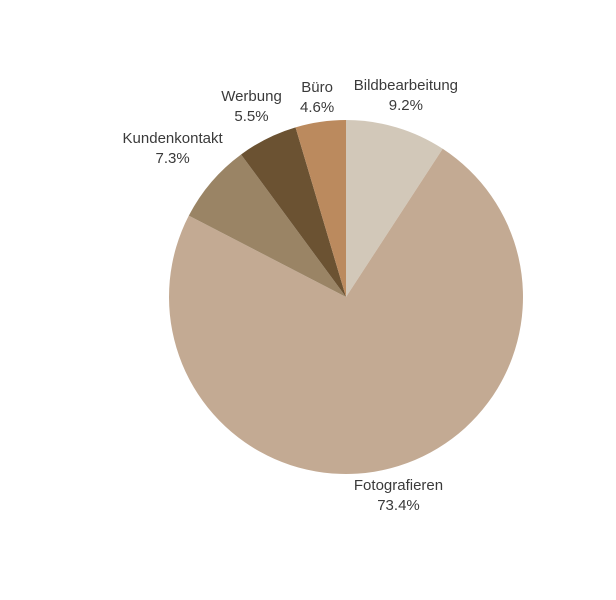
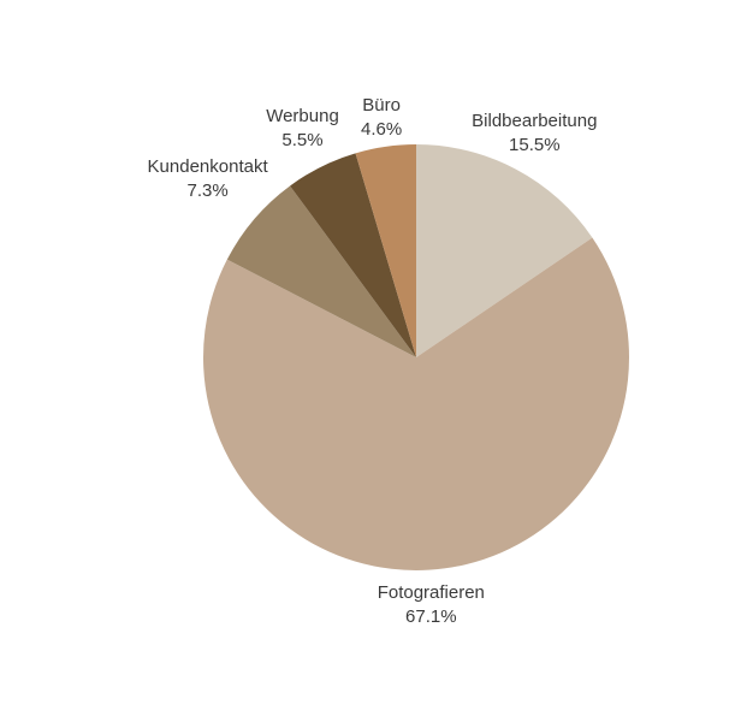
Bildbearbeitung: 9.2% -> 15.5%
Fotografieren: 73.4% -> 67.1%
